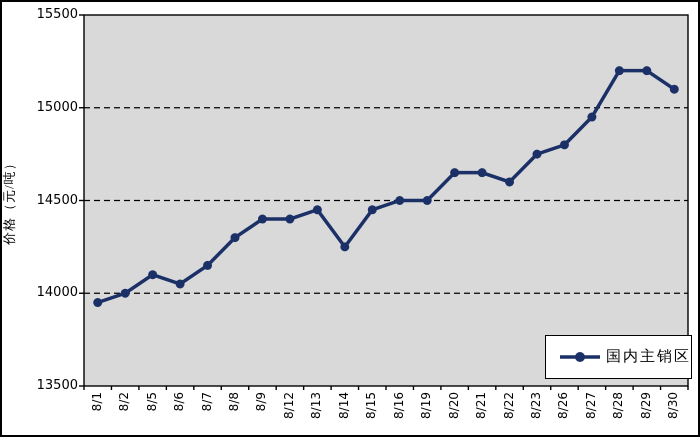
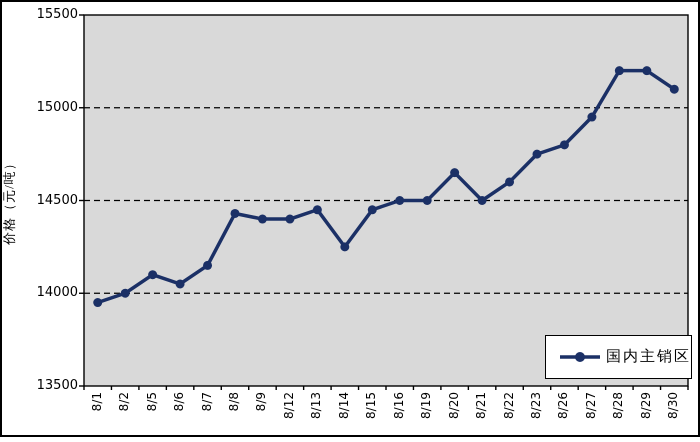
8/8: 14300 -> 14430
8/21: 14650 -> 14500
